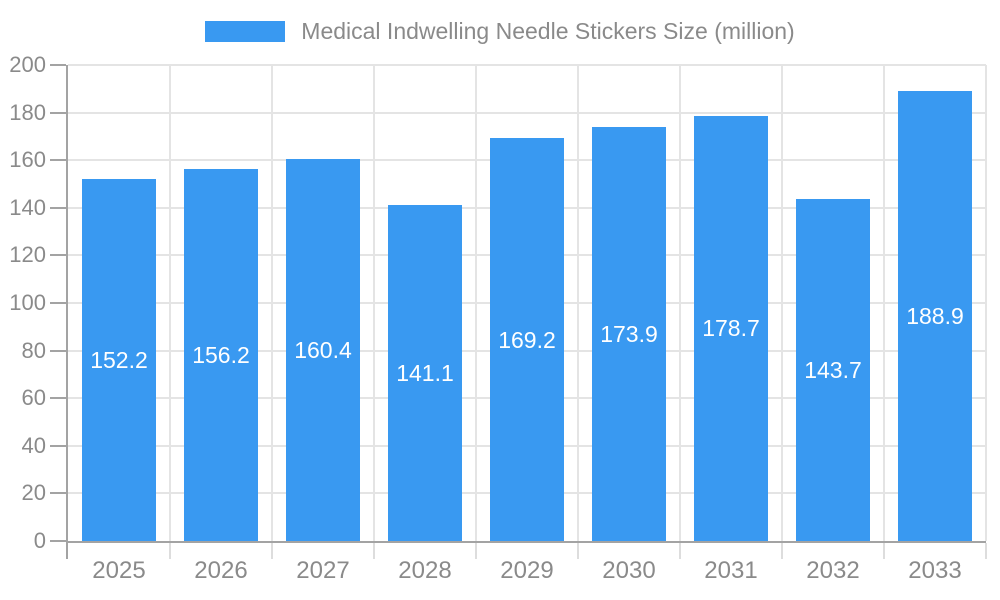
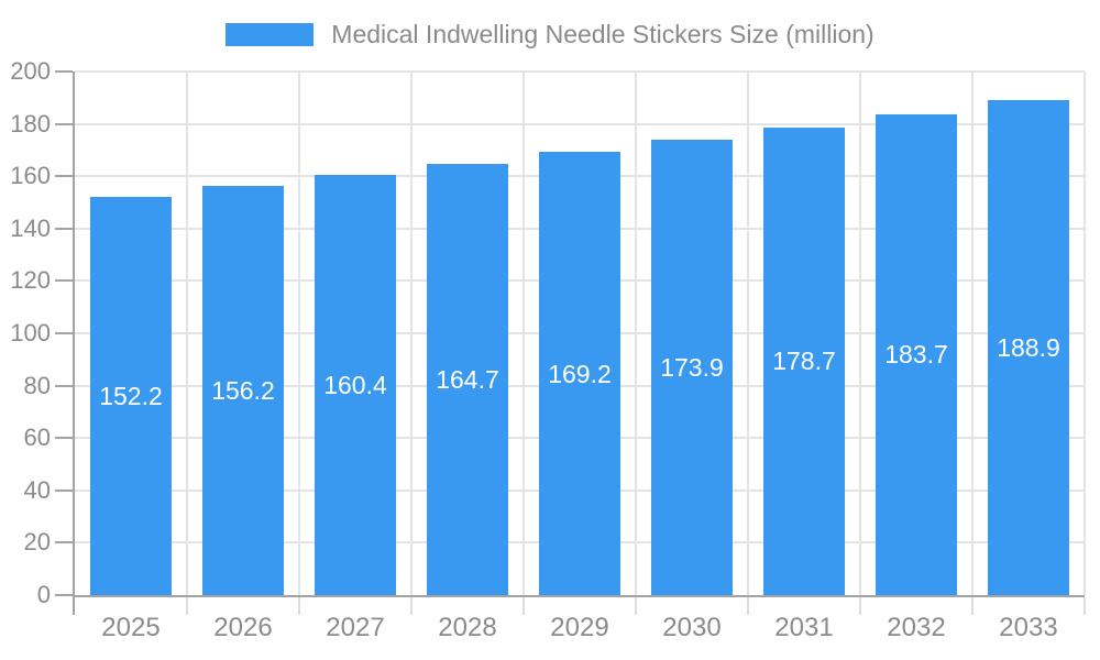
2028: 141.1 -> 164.7
2032: 143.7 -> 183.7
